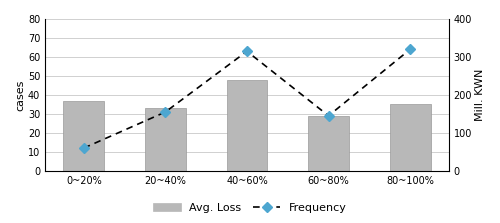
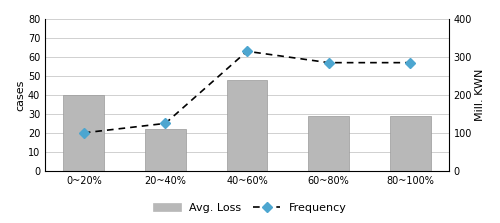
Avg. Loss/0~20%: 37 -> 40
Frequency/0~20%: 60 -> 100
Avg. Loss/20~40%: 33 -> 22
Frequency/20~40%: 155 -> 125
Frequency/60~80%: 145 -> 285
Avg. Loss/80~100%: 35 -> 29
Frequency/80~100%: 320 -> 285
